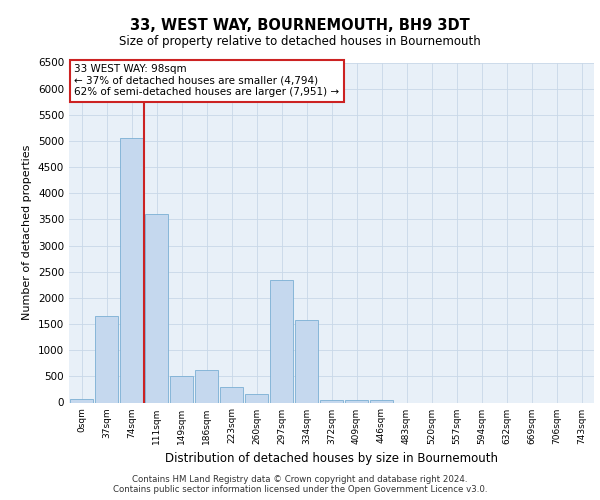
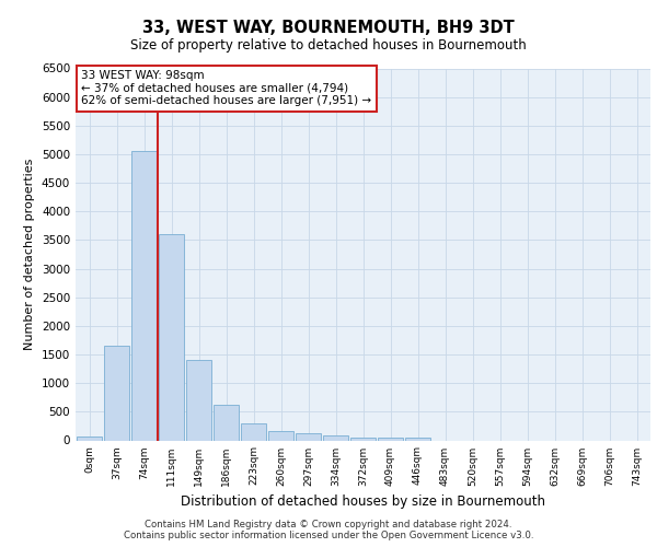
149sqm: 500 -> 1400
297sqm: 2340 -> 120
334sqm: 1580 -> 90
